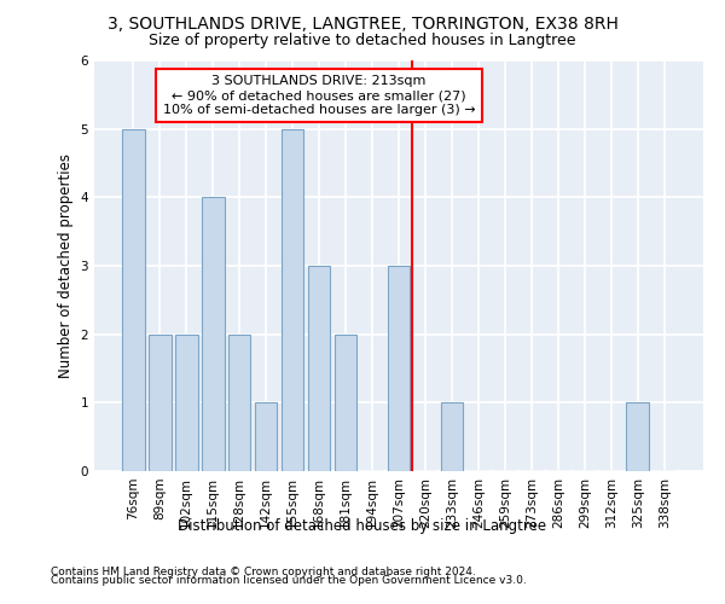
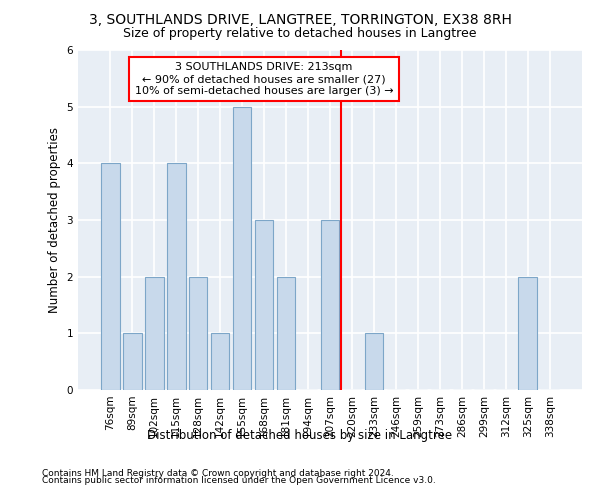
76sqm: 5 -> 4
89sqm: 2 -> 1
325sqm: 1 -> 2
